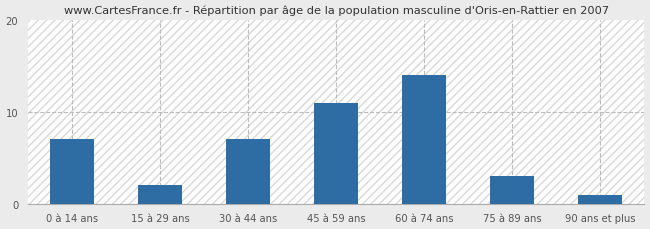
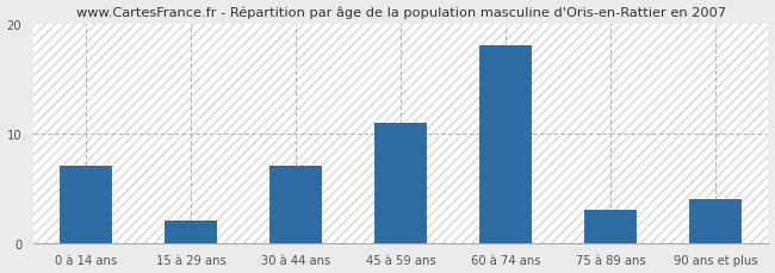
60 à 74 ans: 14 -> 18
90 ans et plus: 1 -> 4
